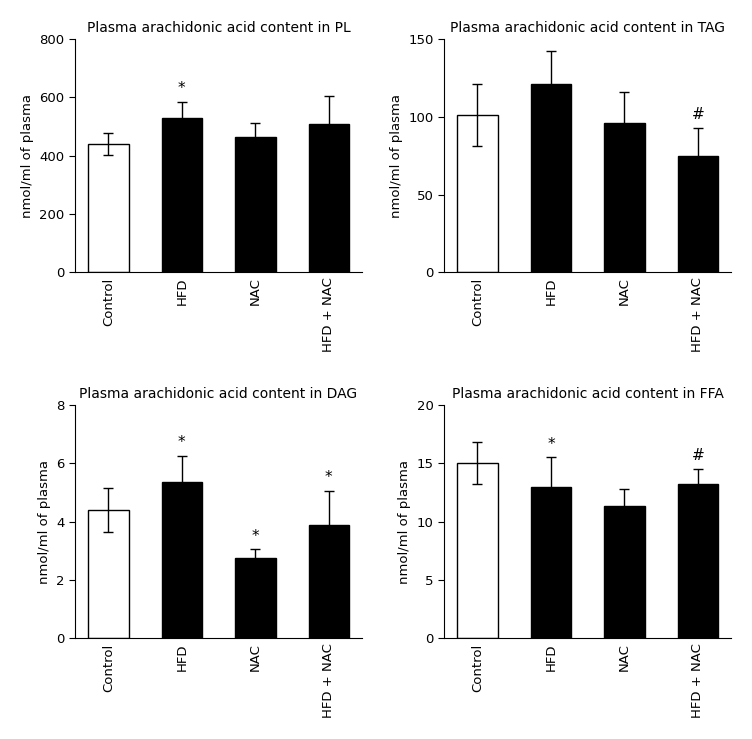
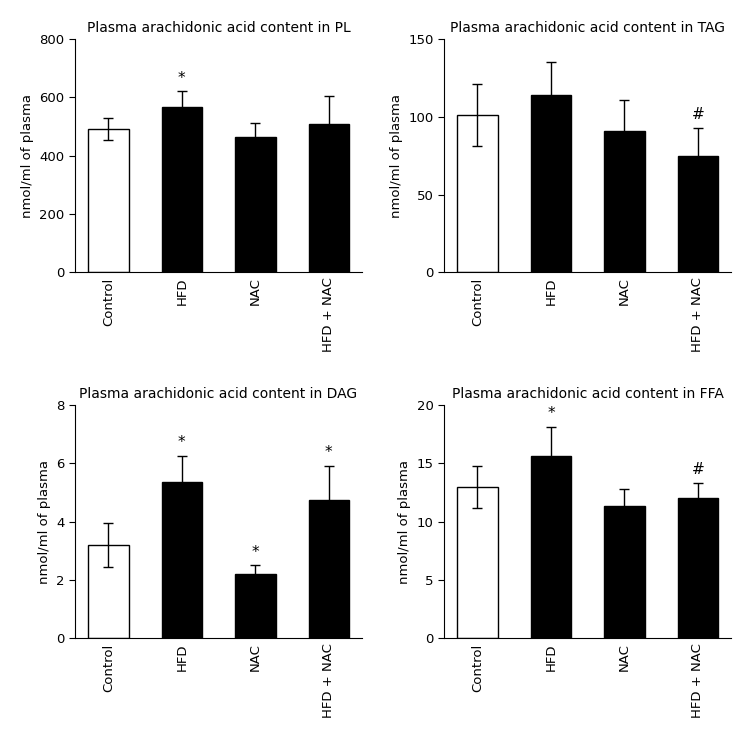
Plasma arachidonic acid content in PL/Control: 440 -> 492
Plasma arachidonic acid content in PL/HFD: 530 -> 565
Plasma arachidonic acid content in TAG/HFD: 121 -> 114
Plasma arachidonic acid content in TAG/NAC: 96 -> 91
Plasma arachidonic acid content in DAG/Control: 4.40 -> 3.20
Plasma arachidonic acid content in DAG/NAC: 2.75 -> 2.20
Plasma arachidonic acid content in DAG/HFD + NAC: 3.90 -> 4.75
Plasma arachidonic acid content in FFA/Control: 15.0 -> 13.0
Plasma arachidonic acid content in FFA/HFD: 13.0 -> 15.6
Plasma arachidonic acid content in FFA/HFD + NAC: 13.2 -> 12.0
